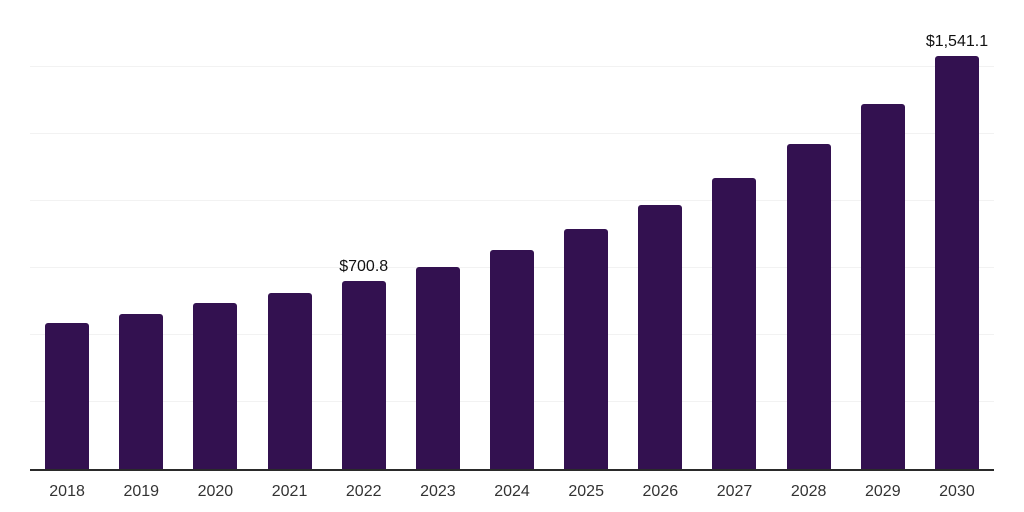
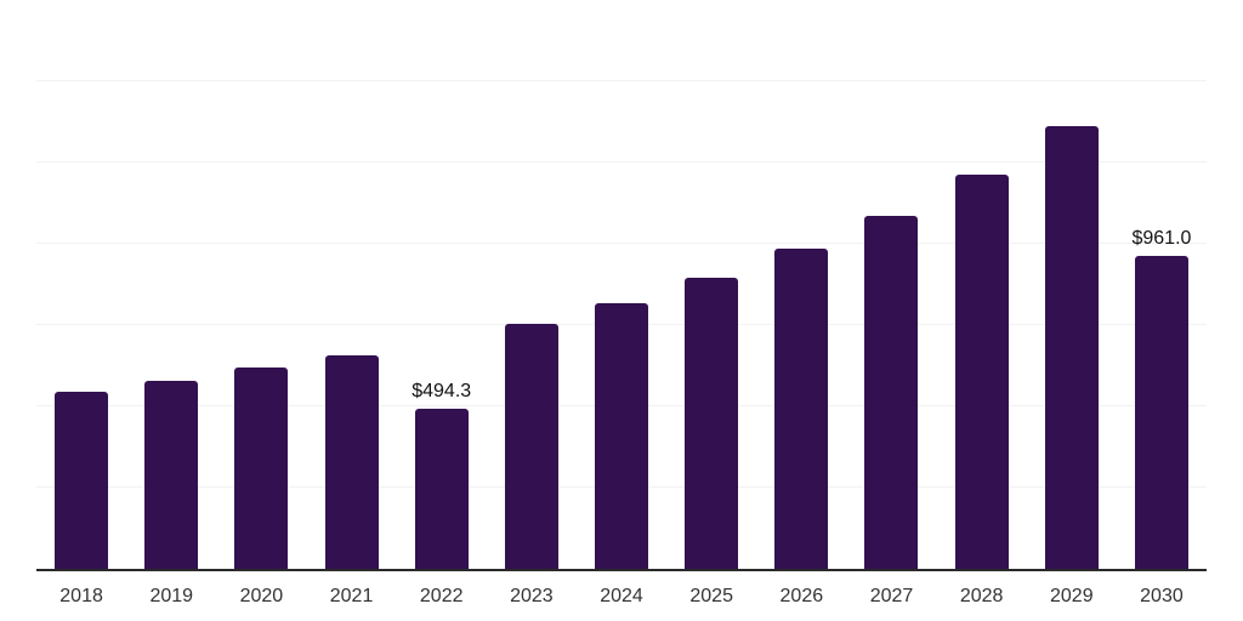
2022: $700.8 -> $494.3
2030: $1,541.1 -> $961.0
